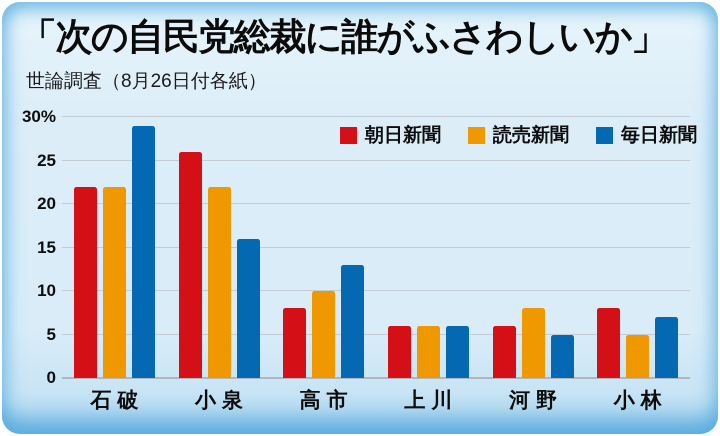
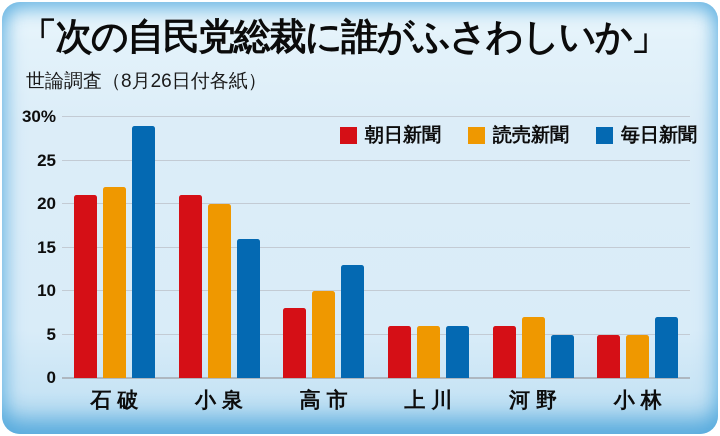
朝日新聞/石破: 22% -> 21%
朝日新聞/小泉: 26% -> 21%
読売新聞/小泉: 22% -> 20%
読売新聞/河野: 8% -> 7%
朝日新聞/小林: 8% -> 5%
